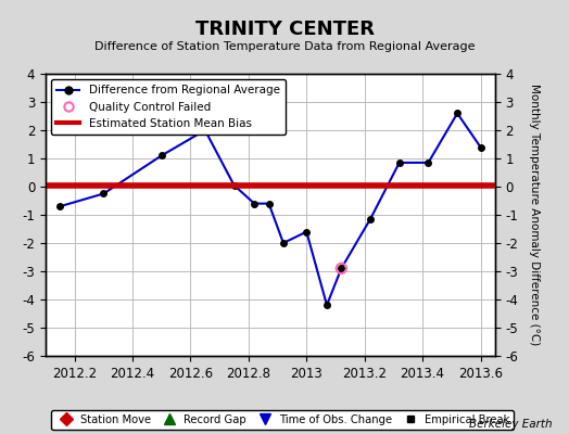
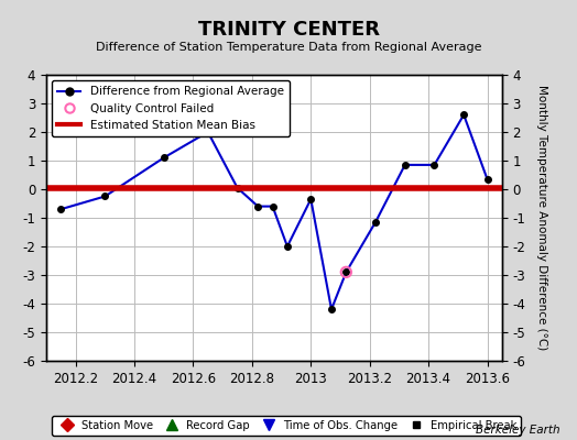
Time of Obs. Change/2013: -1.60 -> -0.35
Time of Obs. Change/2013.6: 1.40 -> 0.35
